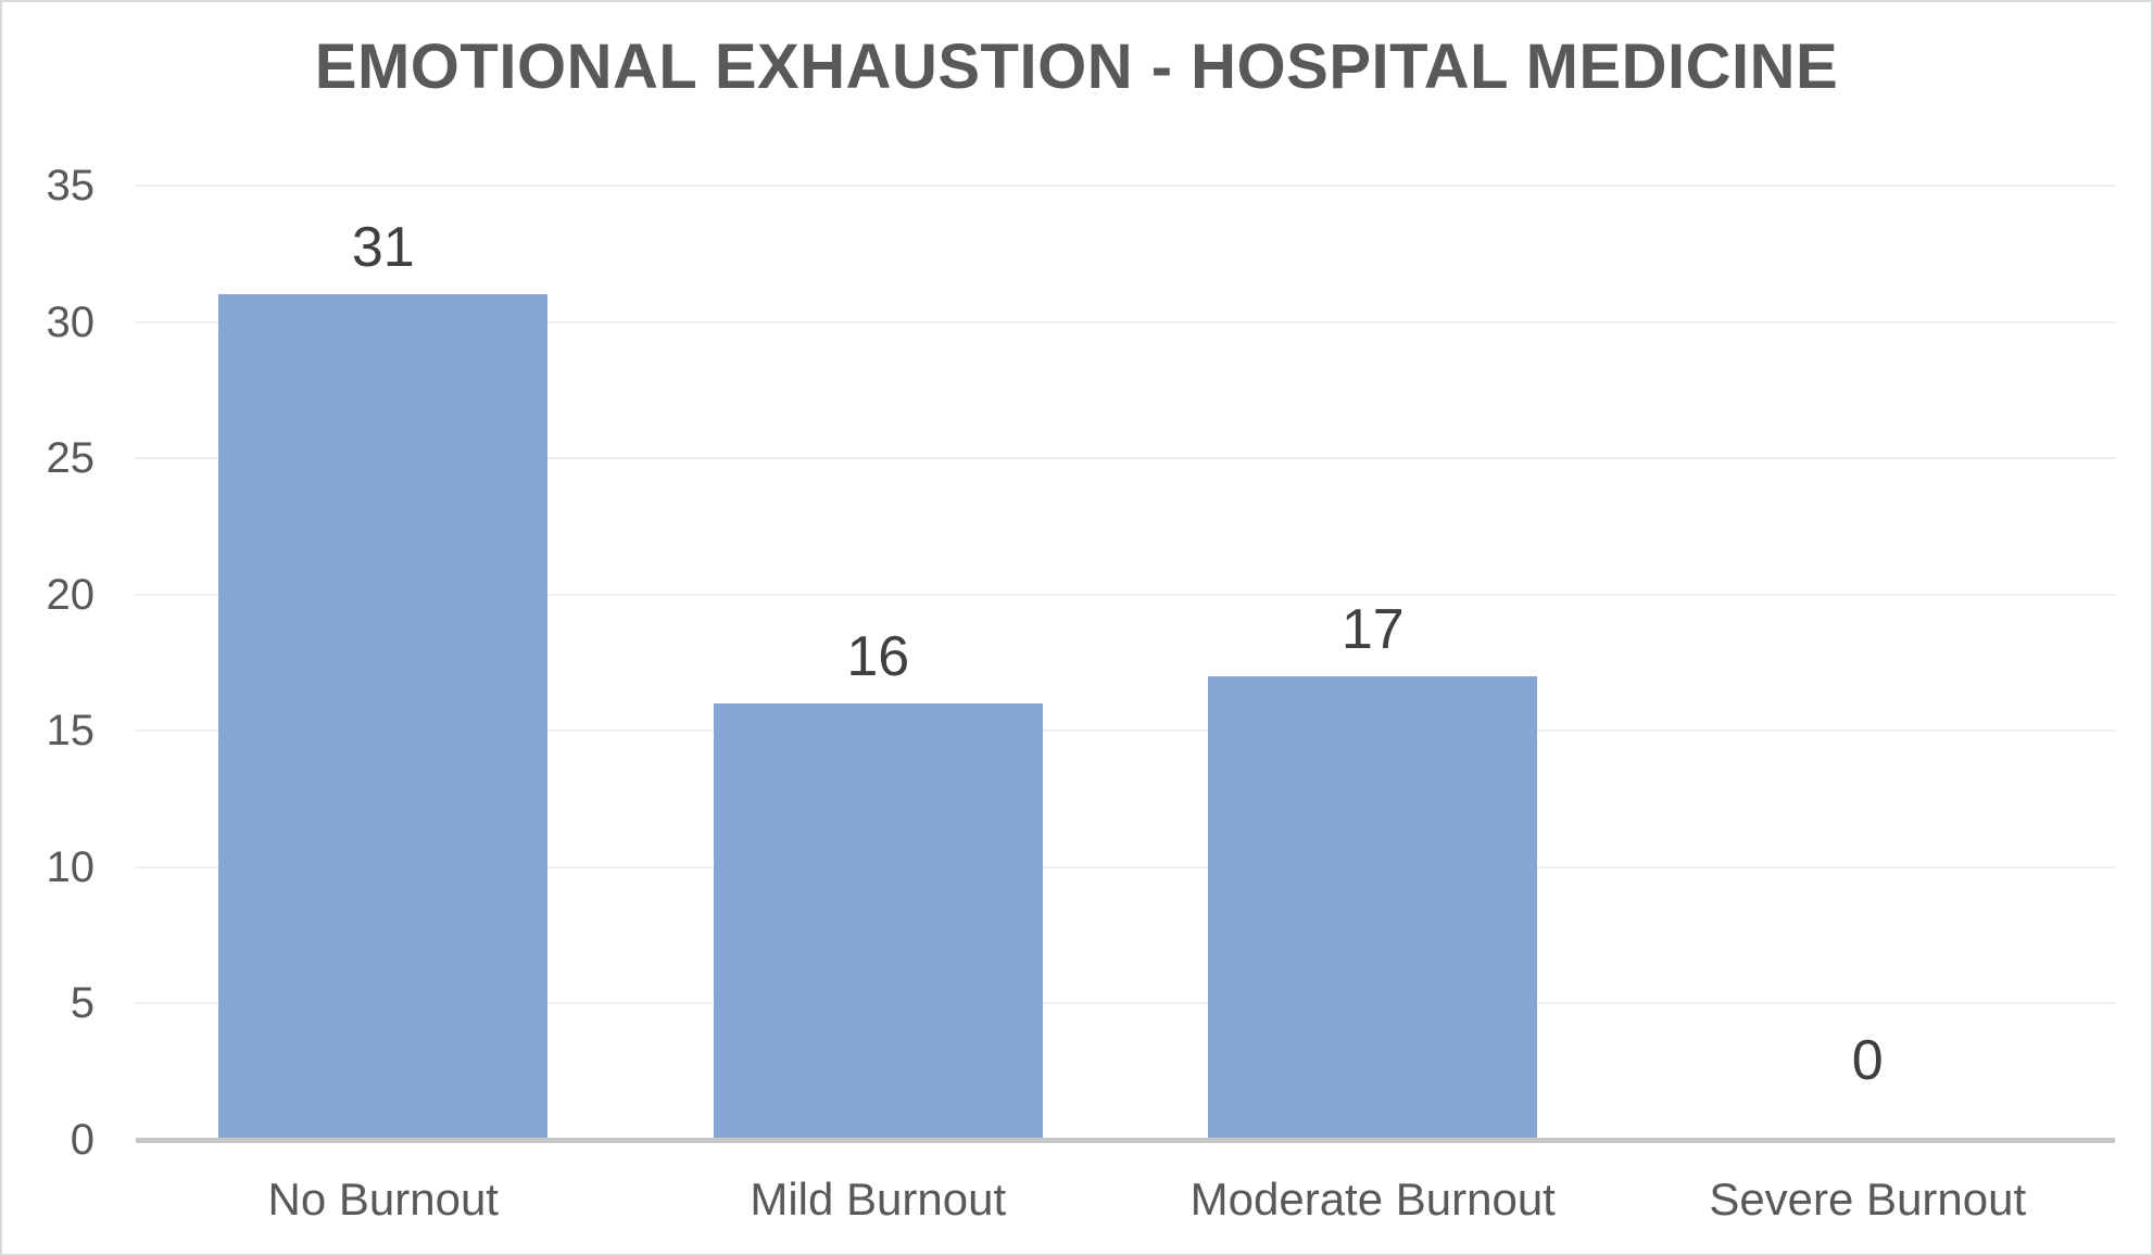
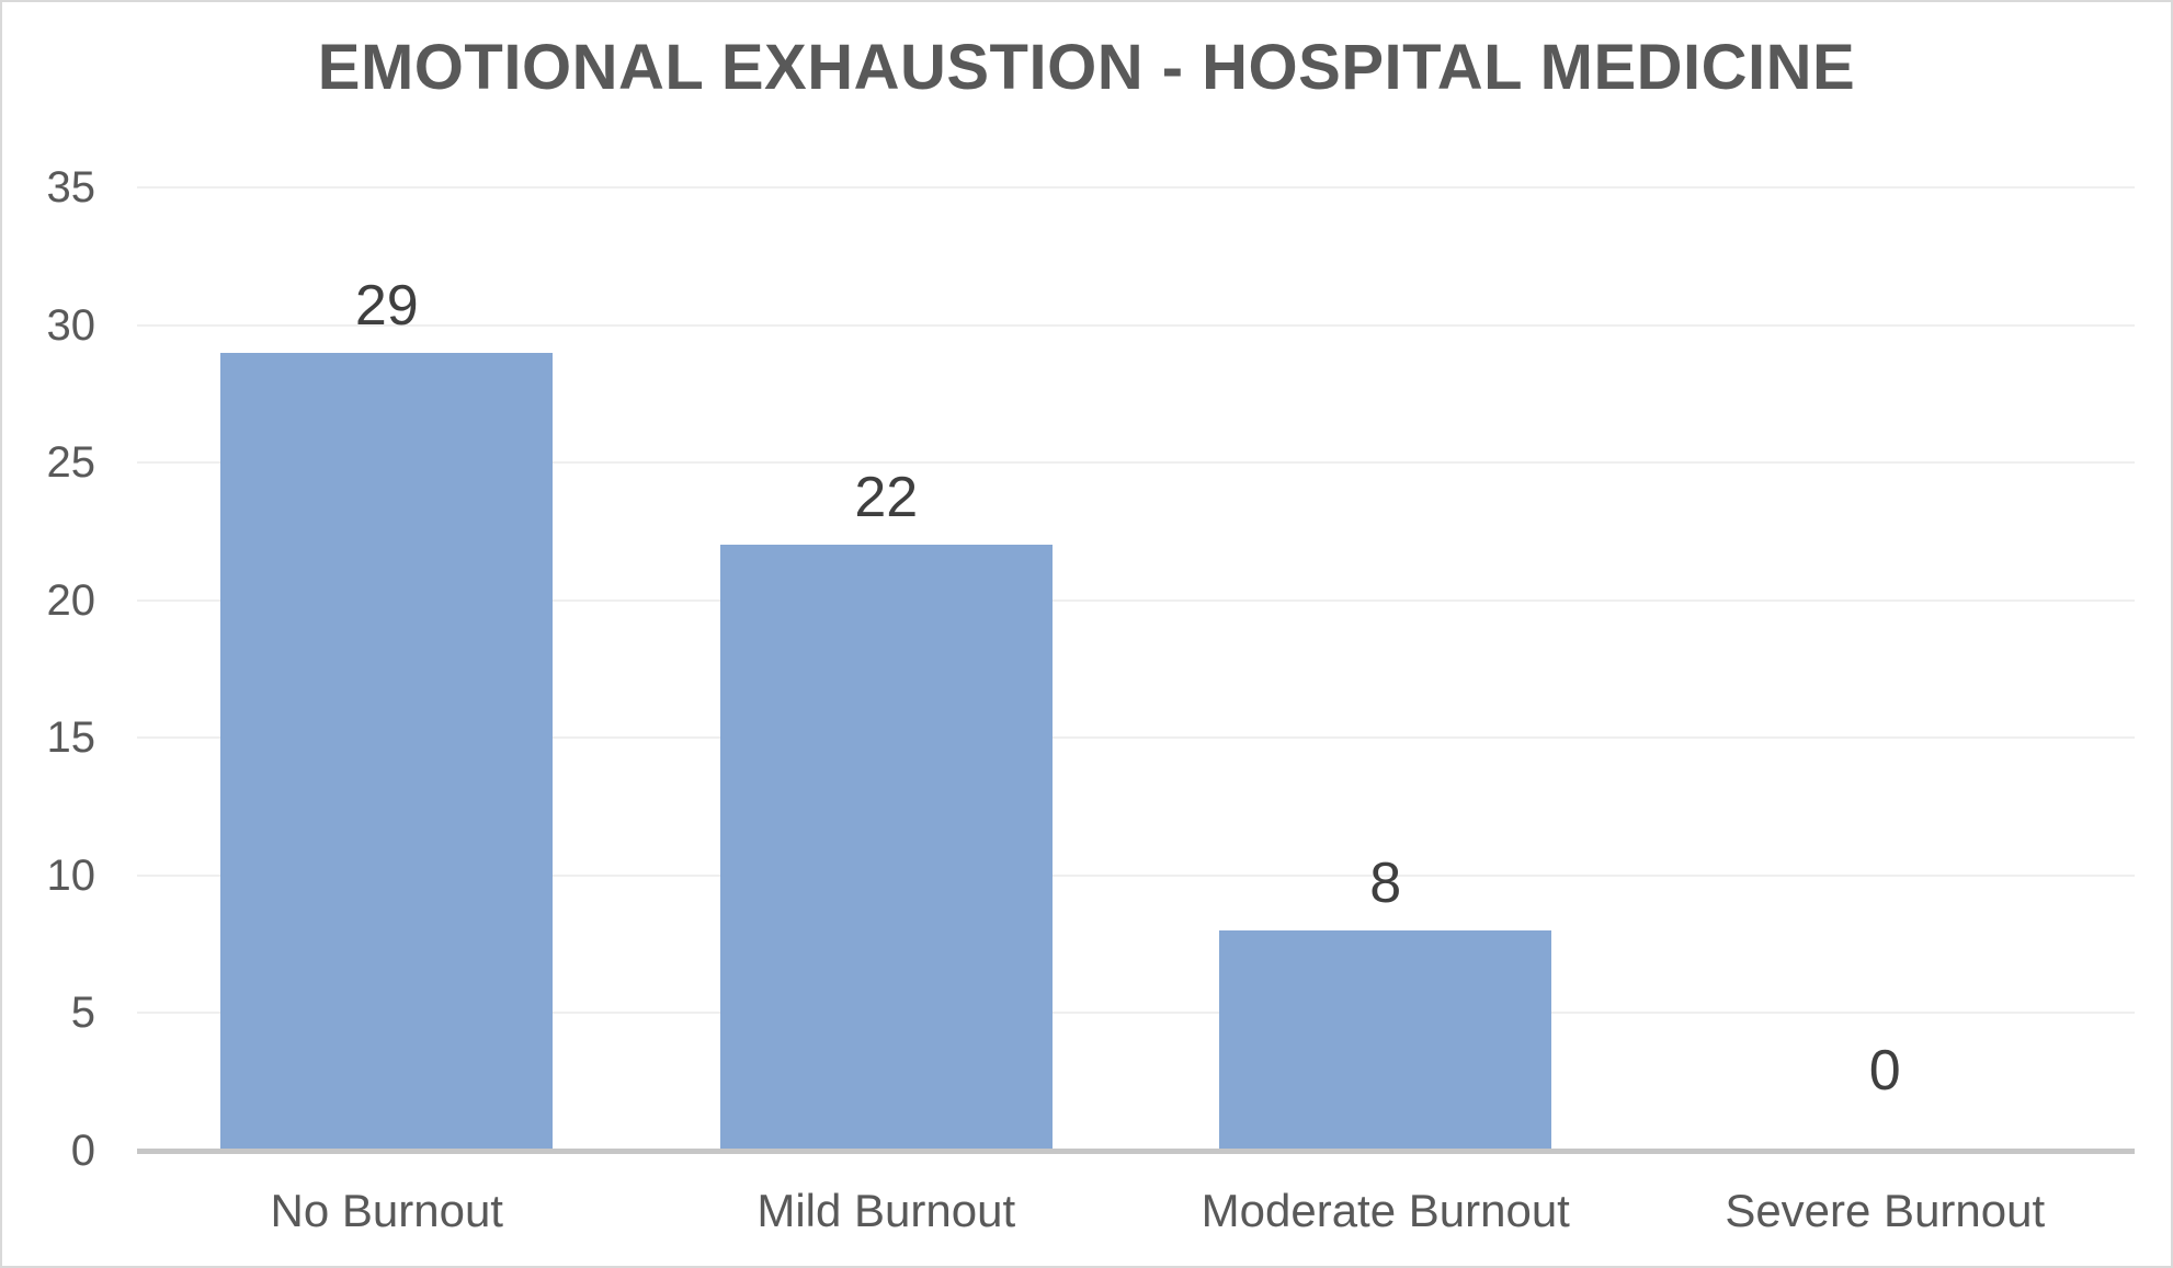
No Burnout: 31 -> 29
Mild Burnout: 16 -> 22
Moderate Burnout: 17 -> 8
